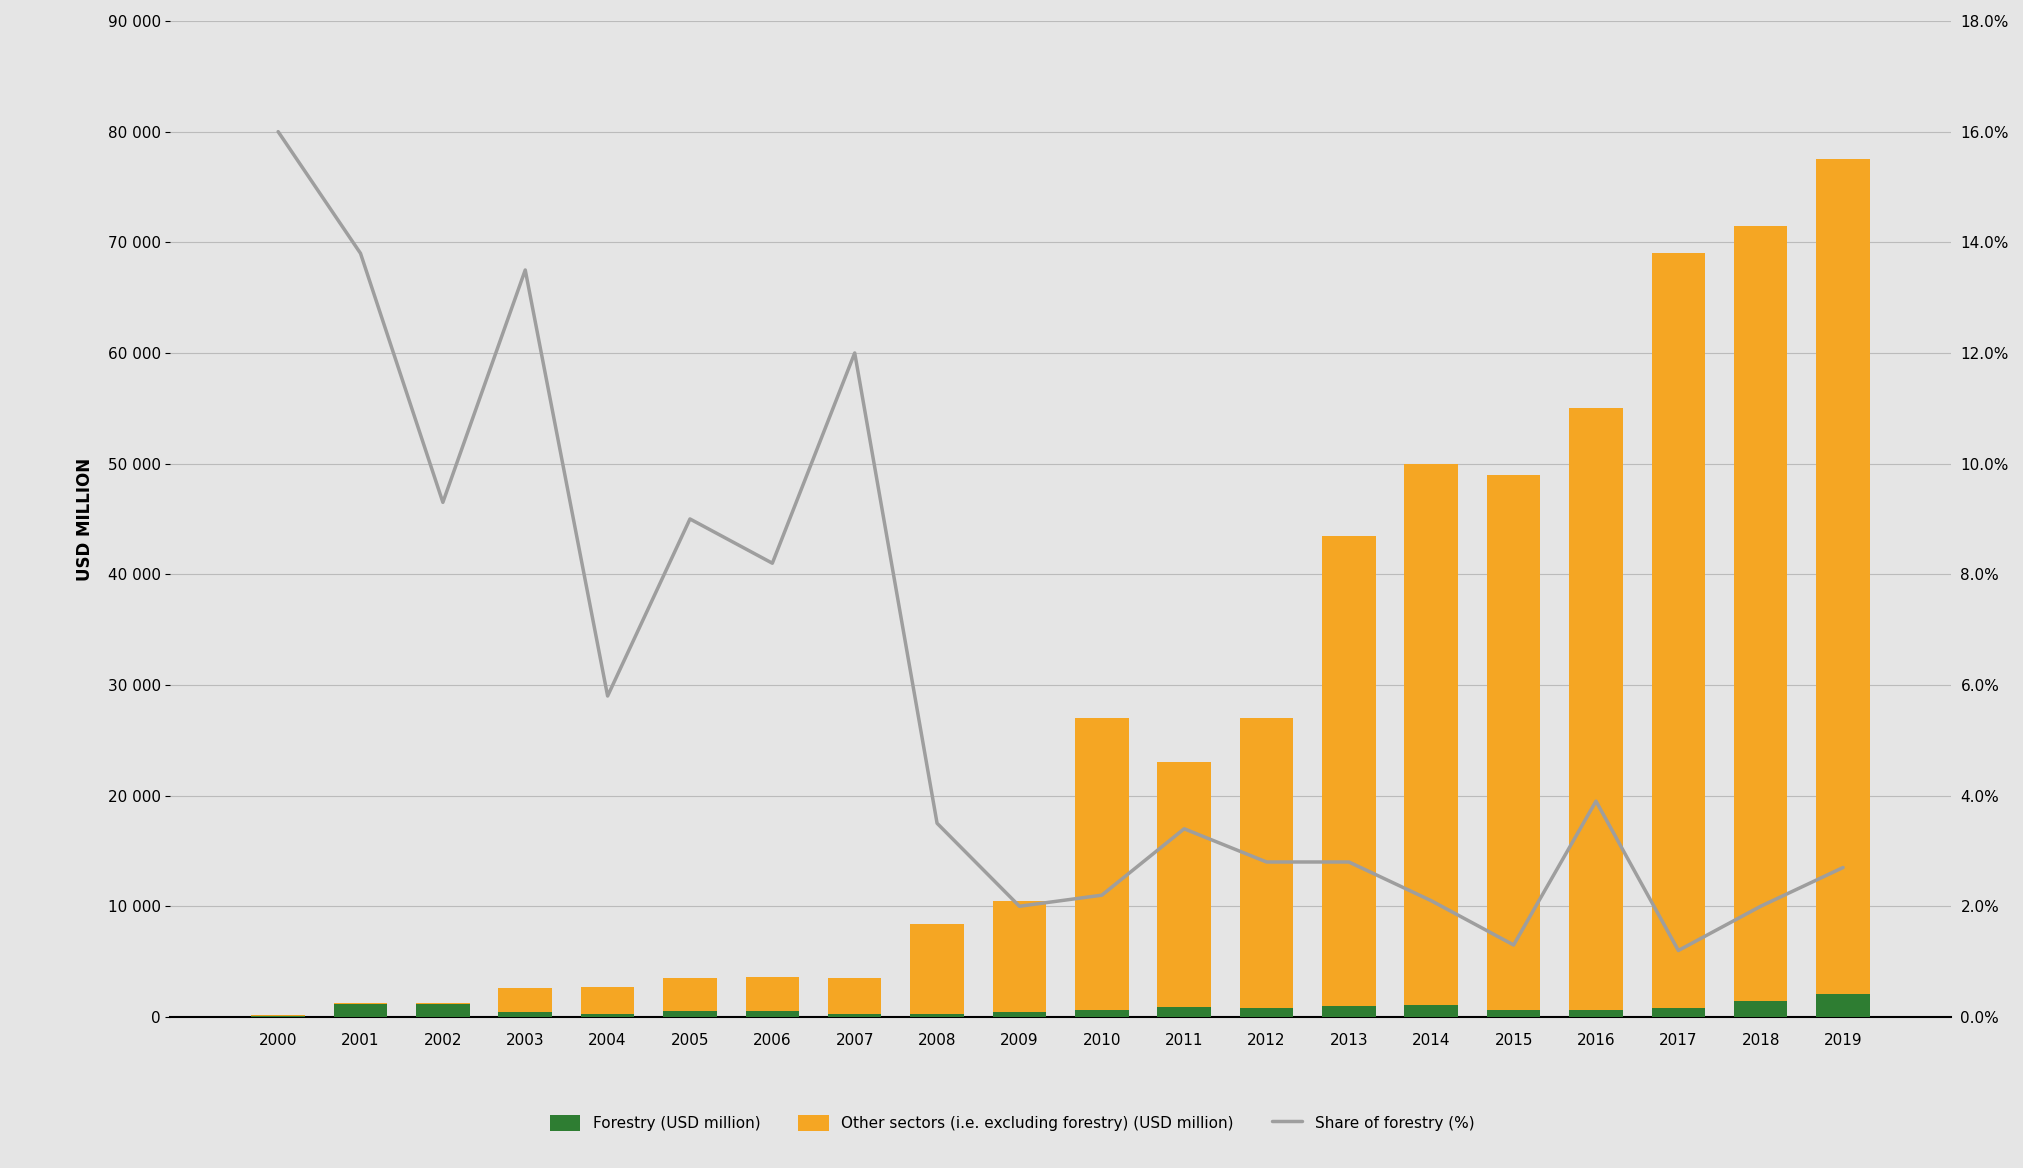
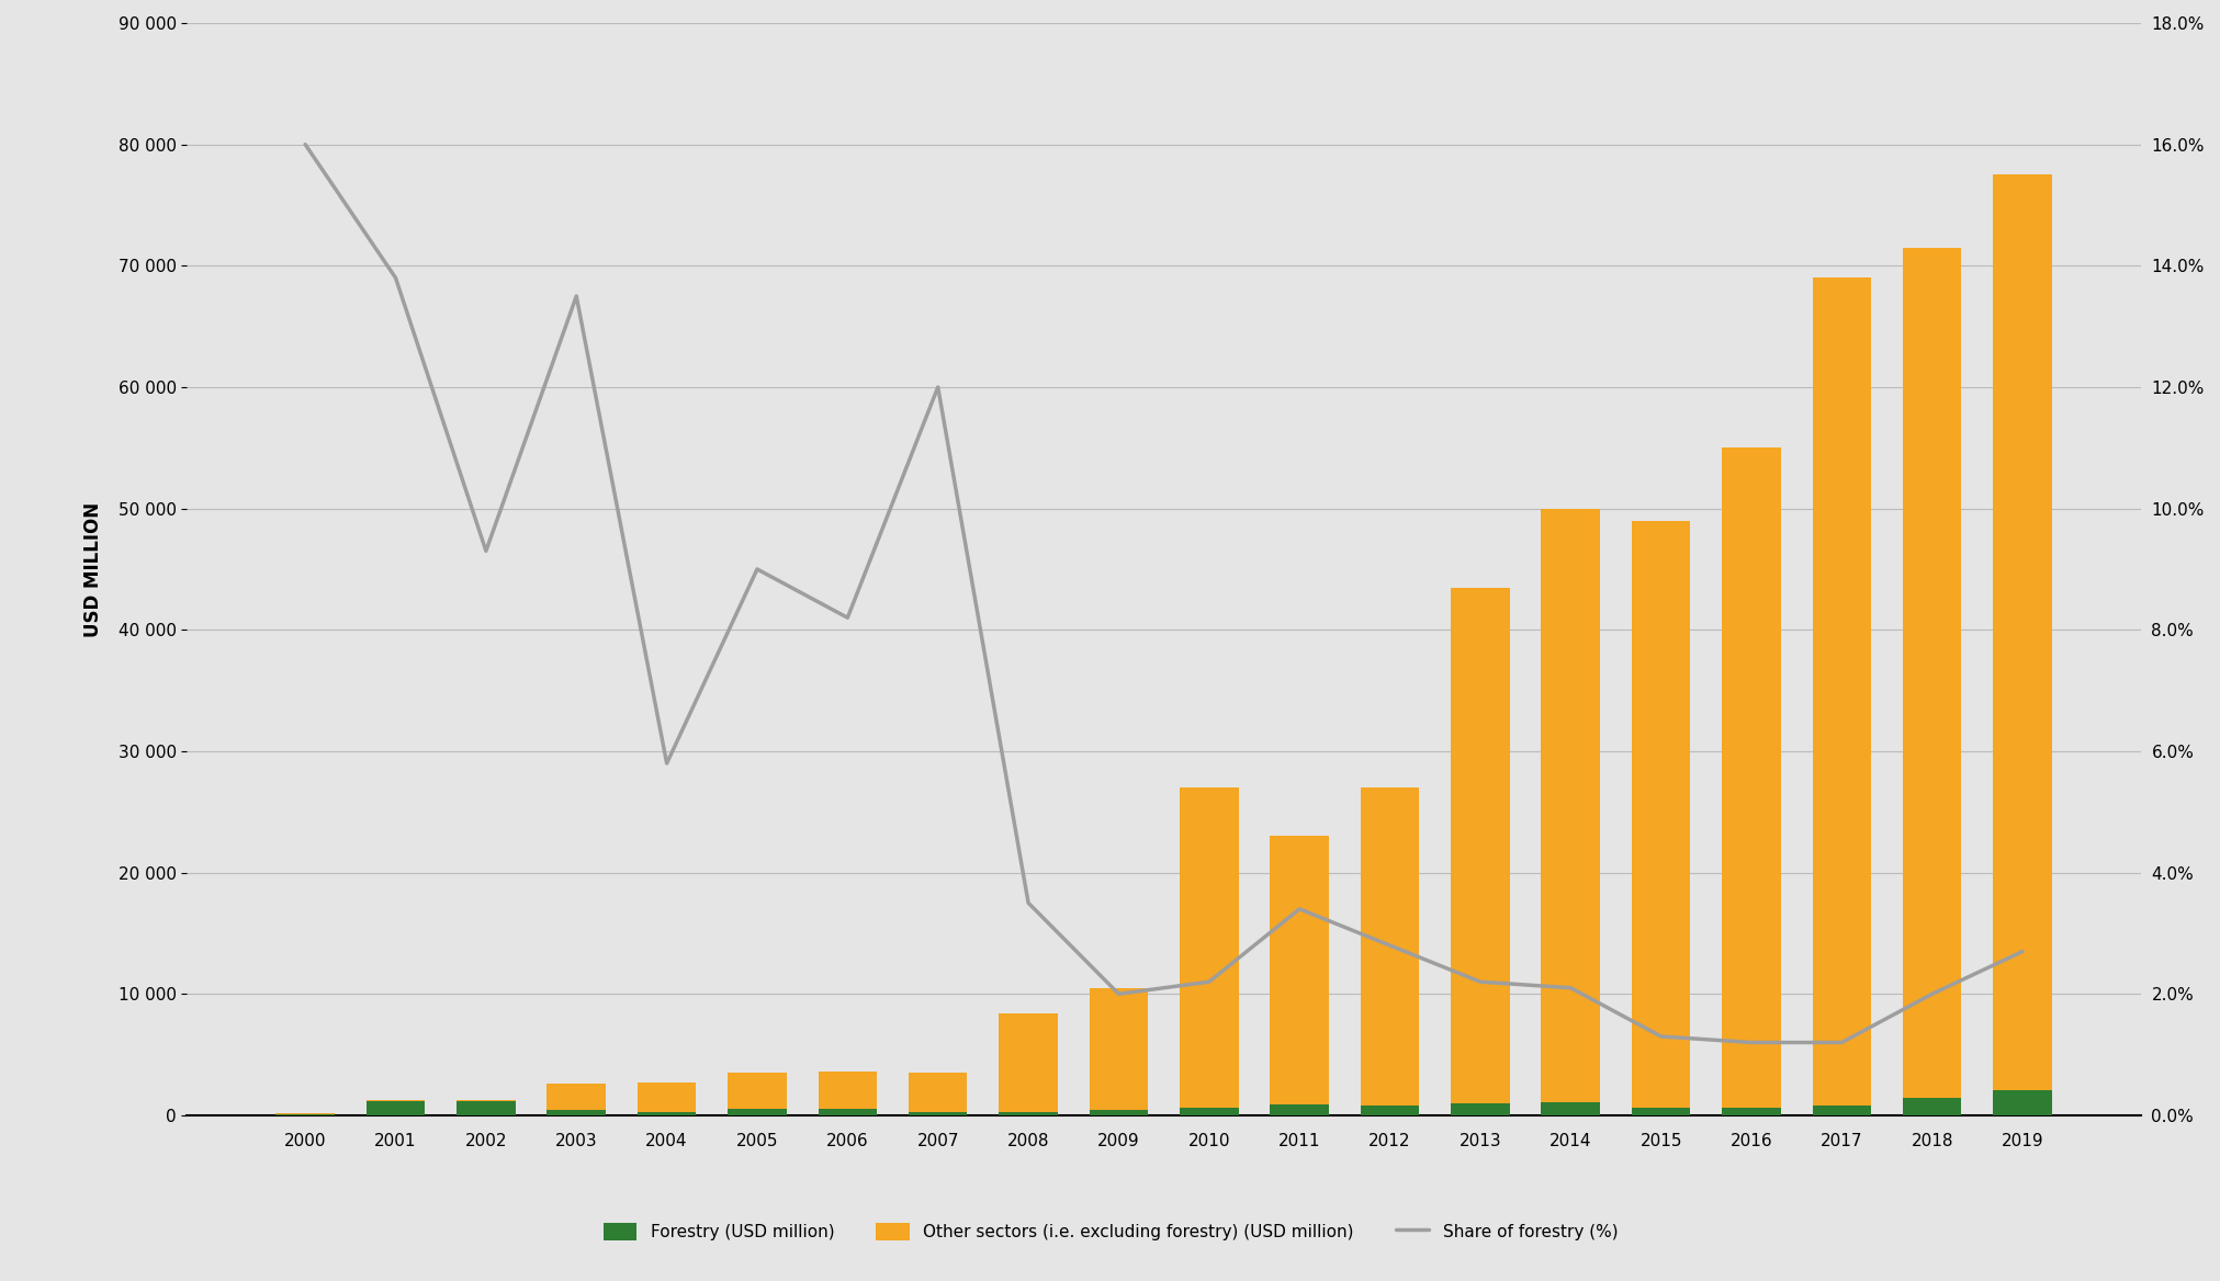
Share of forestry (%)/2013: 2.8% -> 2.2%
Share of forestry (%)/2016: 3.9% -> 1.2%
